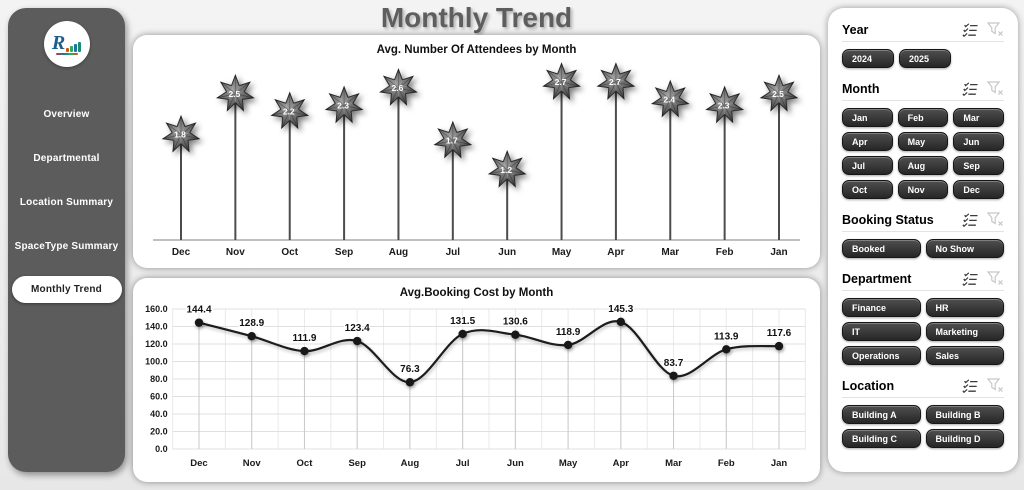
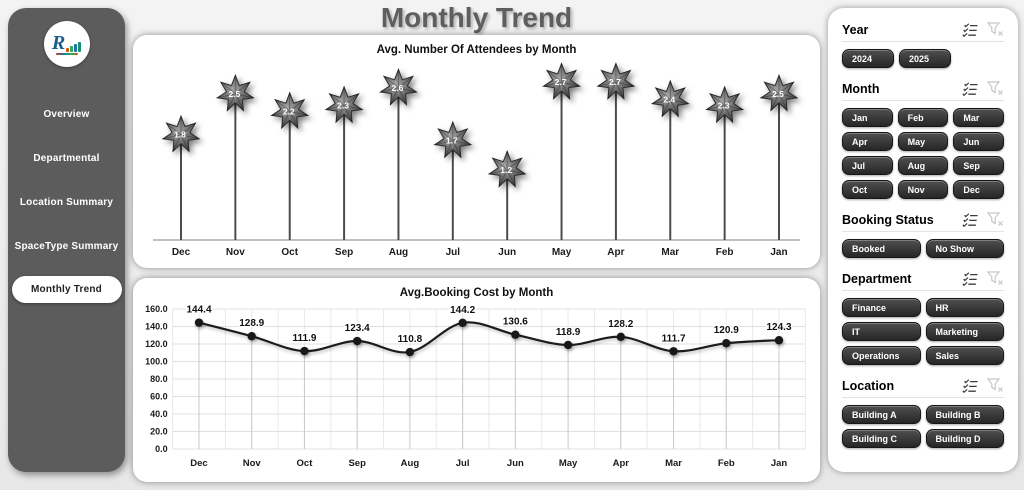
Avg.Booking Cost by Month/Aug: 76.3 -> 110.8
Avg.Booking Cost by Month/Jul: 131.5 -> 144.2
Avg.Booking Cost by Month/Apr: 145.3 -> 128.2
Avg.Booking Cost by Month/Mar: 83.7 -> 111.7
Avg.Booking Cost by Month/Feb: 113.9 -> 120.9
Avg.Booking Cost by Month/Jan: 117.6 -> 124.3
